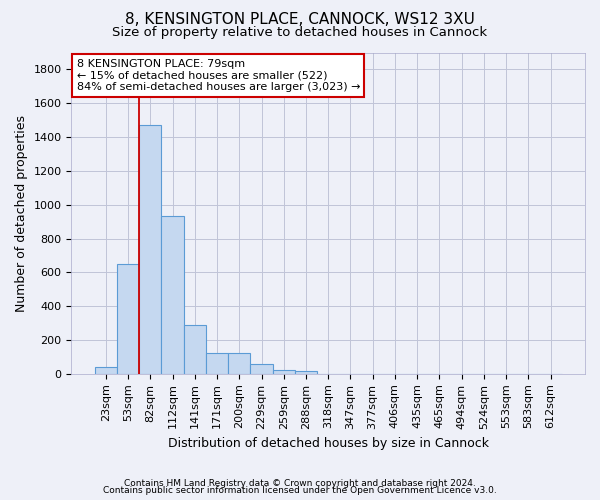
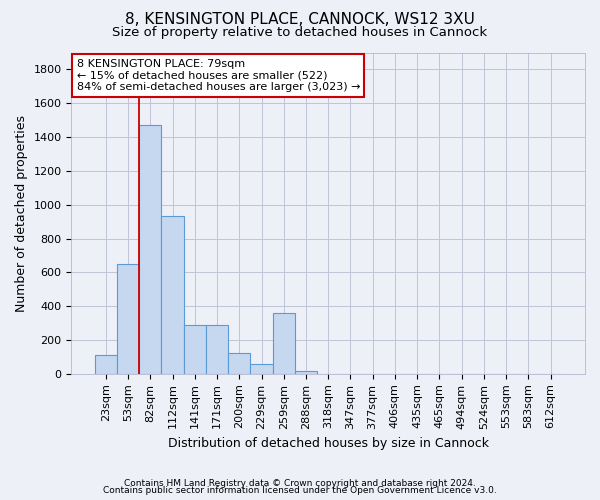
23sqm: 40 -> 110
171sqm: 120 -> 290
259sqm: 20 -> 360
